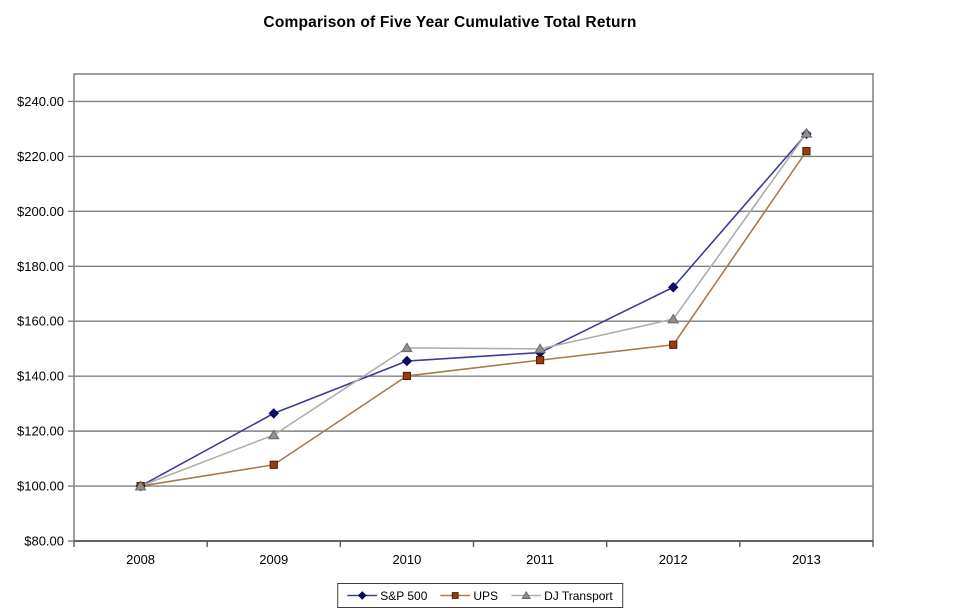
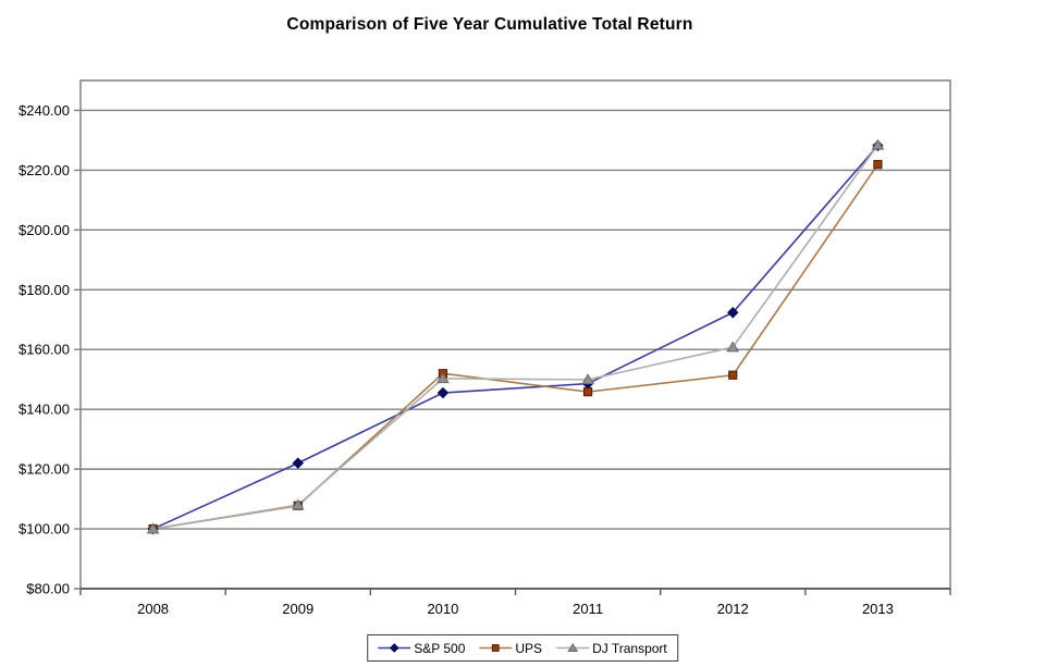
S&P 500/2009: $126 -> $122
DJ Transport/2009: $119 -> $108
UPS/2010: $140 -> $152
